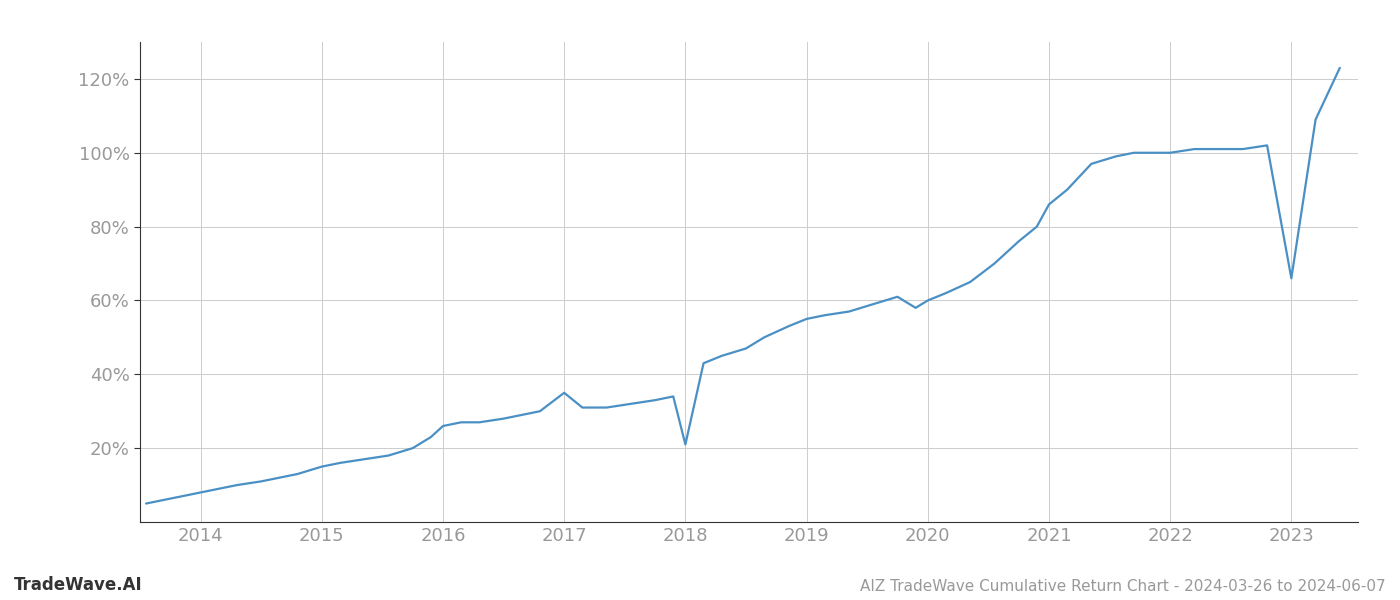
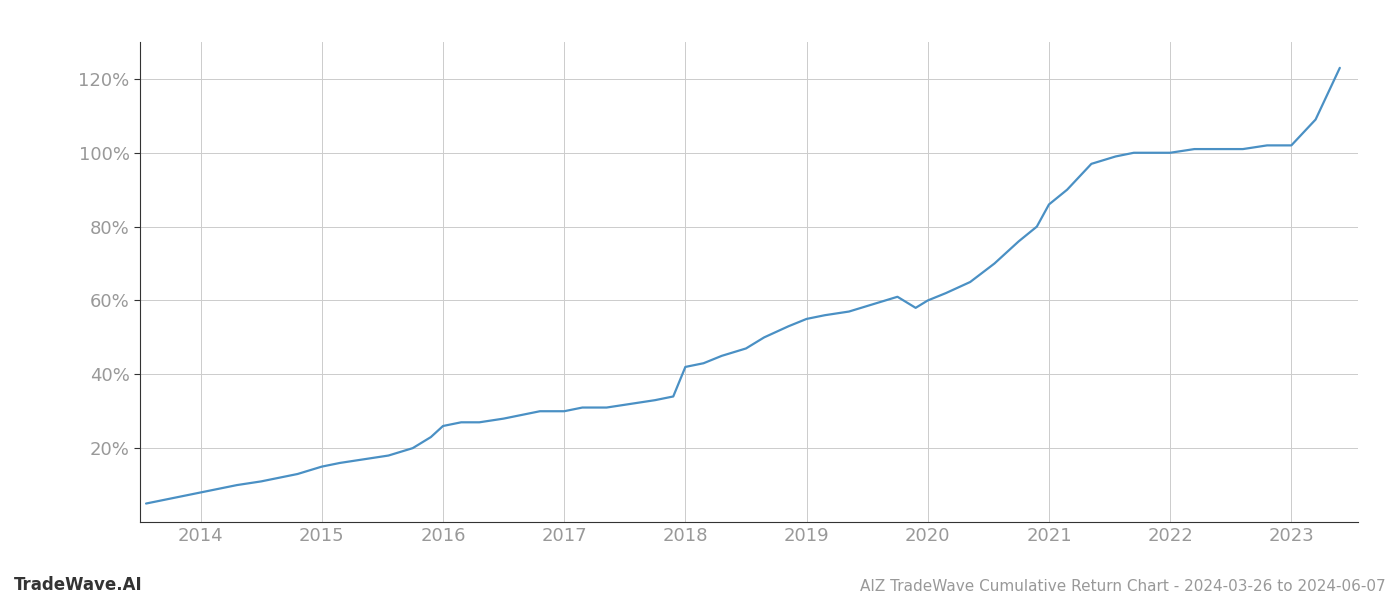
2017: 35% -> 30%
2018: 21% -> 42%
2023: 66% -> 102%
